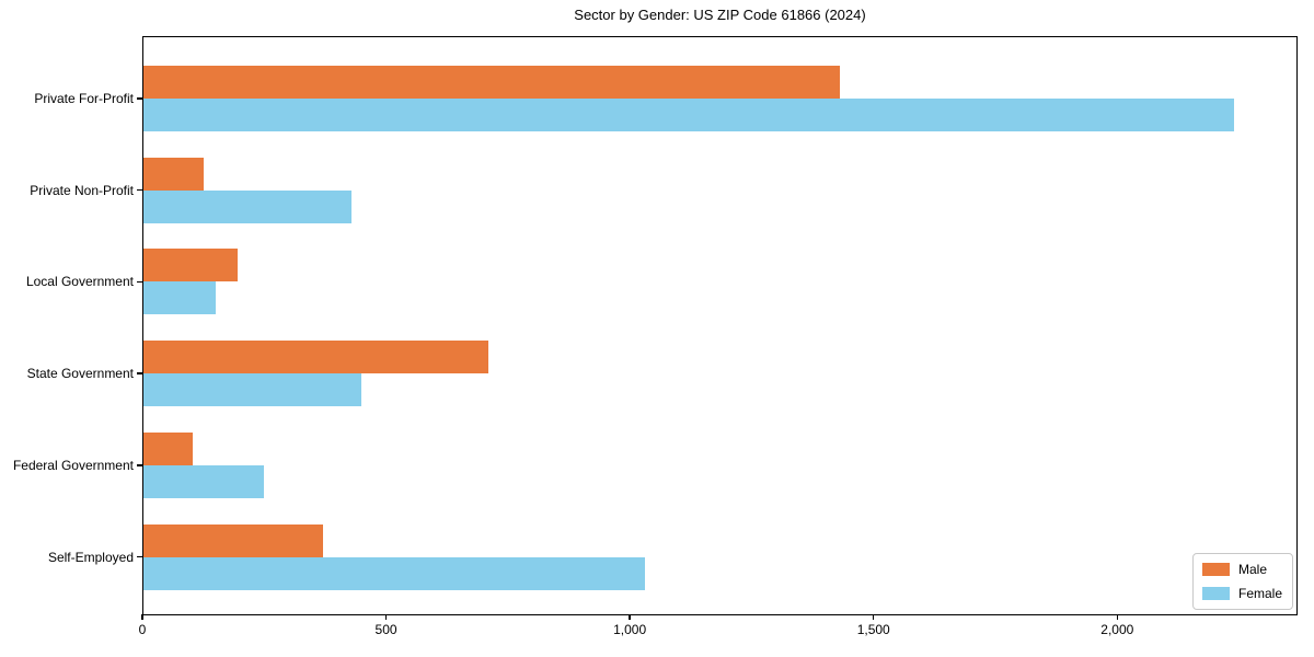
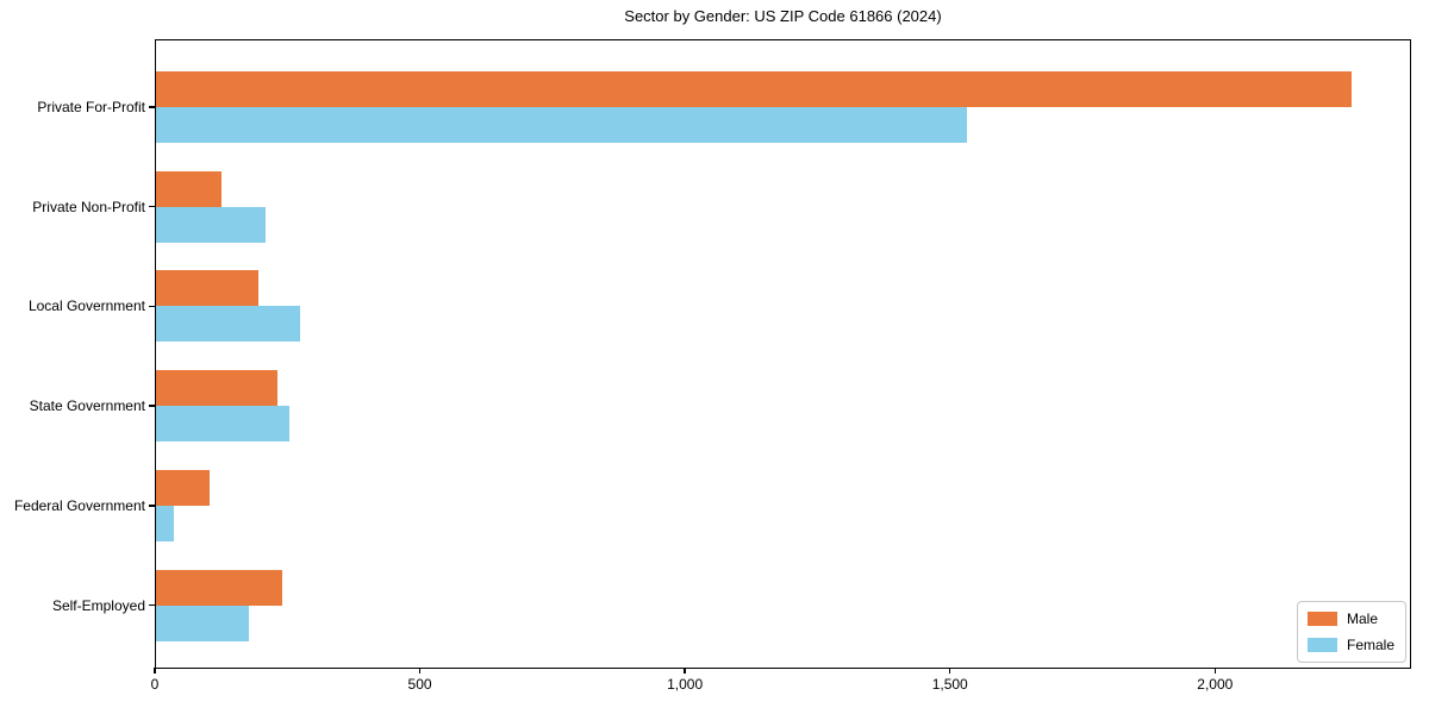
Male/Private For-Profit: 1430 -> 2260
Female/Private For-Profit: 2240 -> 1530
Female/Private Non-Profit: 430 -> 210
Female/Local Government: 150 -> 280
Male/State Government: 710 -> 230
Female/State Government: 450 -> 250
Female/Federal Government: 250 -> 40
Male/Self-Employed: 370 -> 240
Female/Self-Employed: 1030 -> 180
